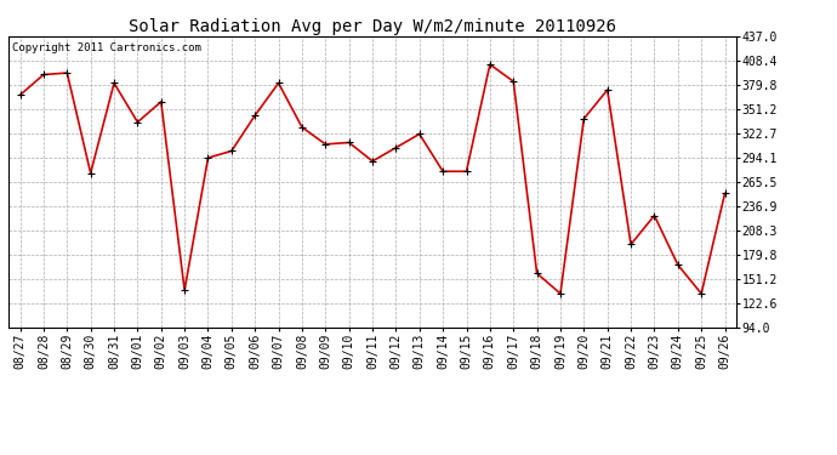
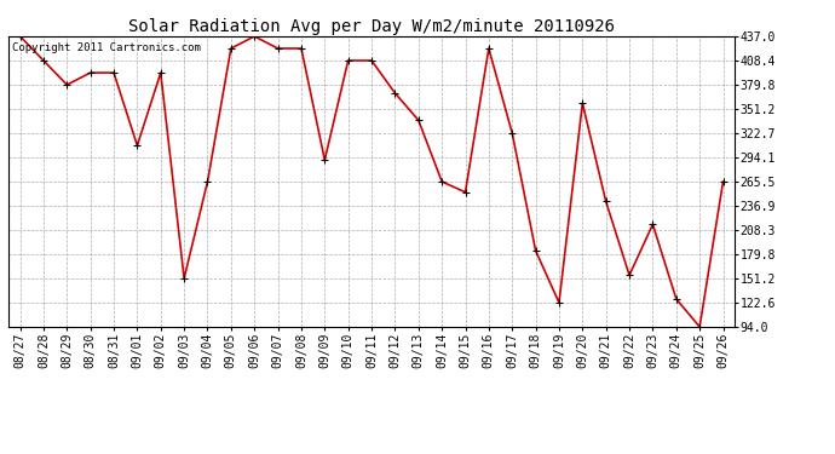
08/27: 368 -> 437
08/28: 392 -> 408
08/29: 394 -> 380
08/30: 276 -> 394
08/31: 382 -> 394
09/01: 336 -> 308
09/02: 360 -> 394
09/03: 138 -> 151
09/04: 294 -> 266
09/05: 302 -> 423
09/06: 344 -> 437
09/07: 382 -> 423
09/08: 330 -> 423
09/09: 310 -> 291
09/10: 312 -> 408
09/11: 290 -> 408
09/12: 306 -> 370
09/13: 322 -> 338
09/14: 278 -> 266
09/15: 278 -> 253
09/16: 404 -> 423
09/17: 384 -> 323
09/18: 158 -> 184
09/19: 134 -> 123
09/20: 340 -> 358
09/21: 374 -> 242
09/22: 192 -> 155
09/23: 226 -> 215
09/24: 168 -> 127
09/25: 134 -> 94
09/26: 252 -> 266
